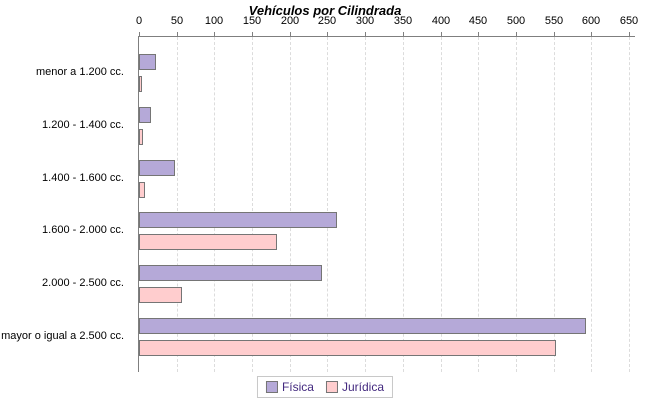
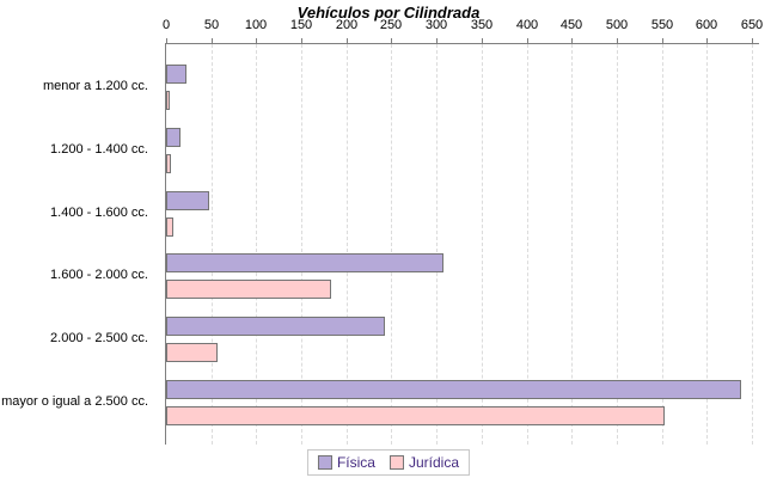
Física/1.600 - 2.000 cc.: 260 -> 300
Física/mayor o igual a 2.500 cc.: 590 -> 640
